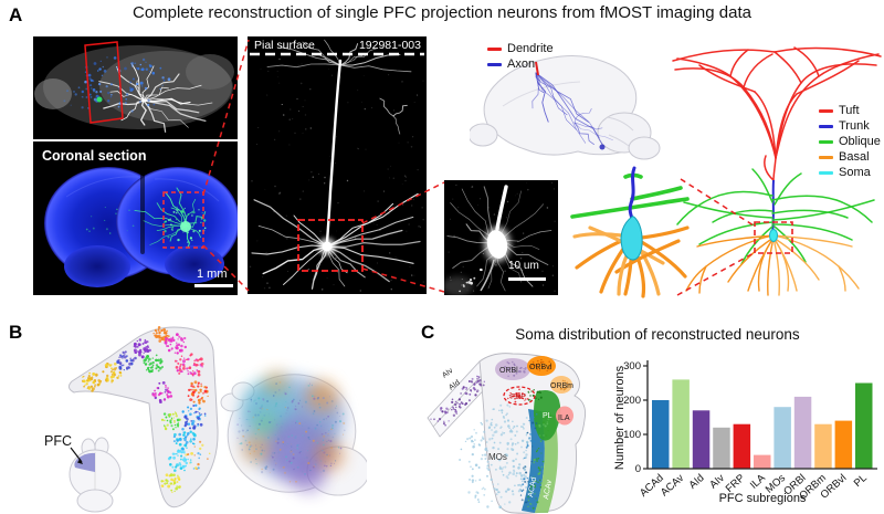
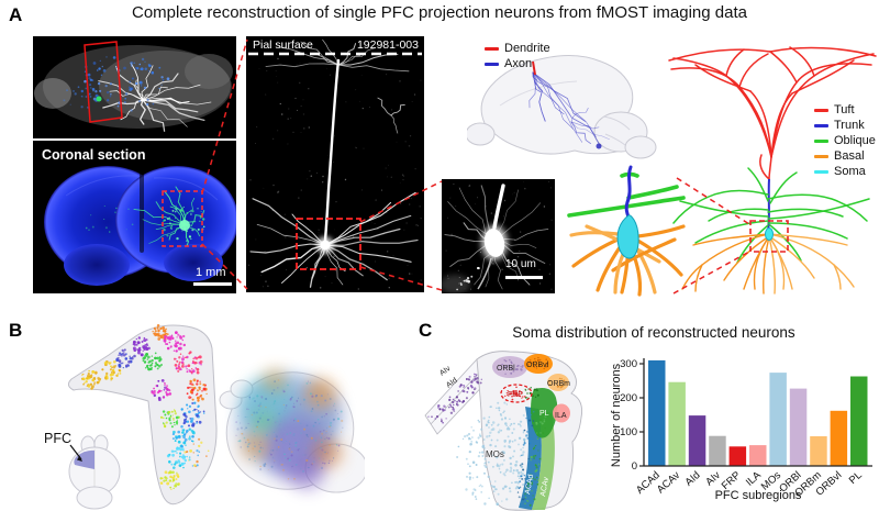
ACAd: 200 -> 310
ACAv: 260 -> 250
AId: 170 -> 150
AIv: 120 -> 90
FRP: 130 -> 60
ILA: 40 -> 60
MOs: 180 -> 270
ORBl: 210 -> 230
ORBm: 130 -> 90
ORBvl: 140 -> 160
PL: 250 -> 260
